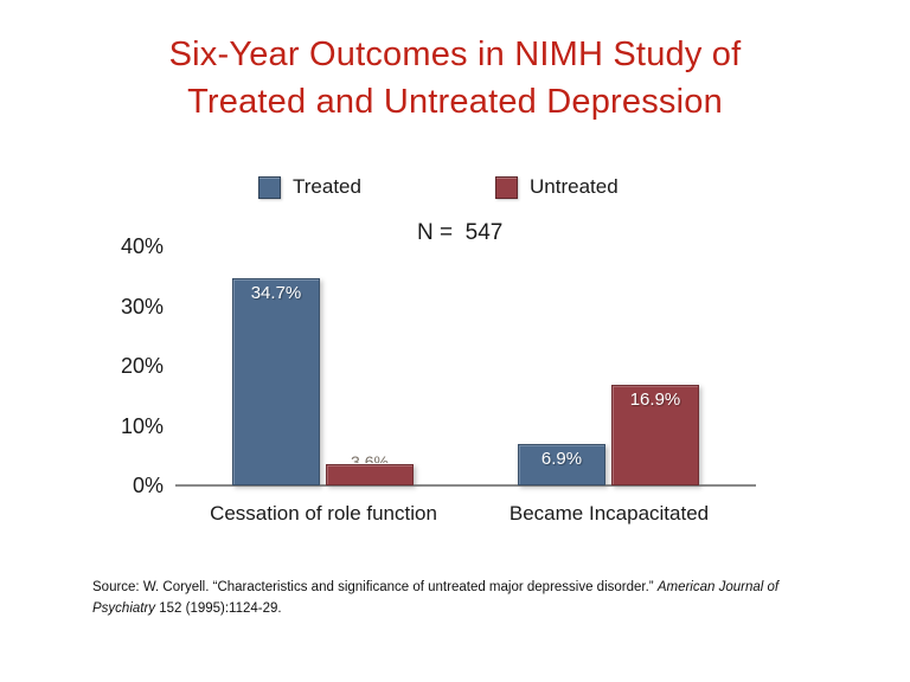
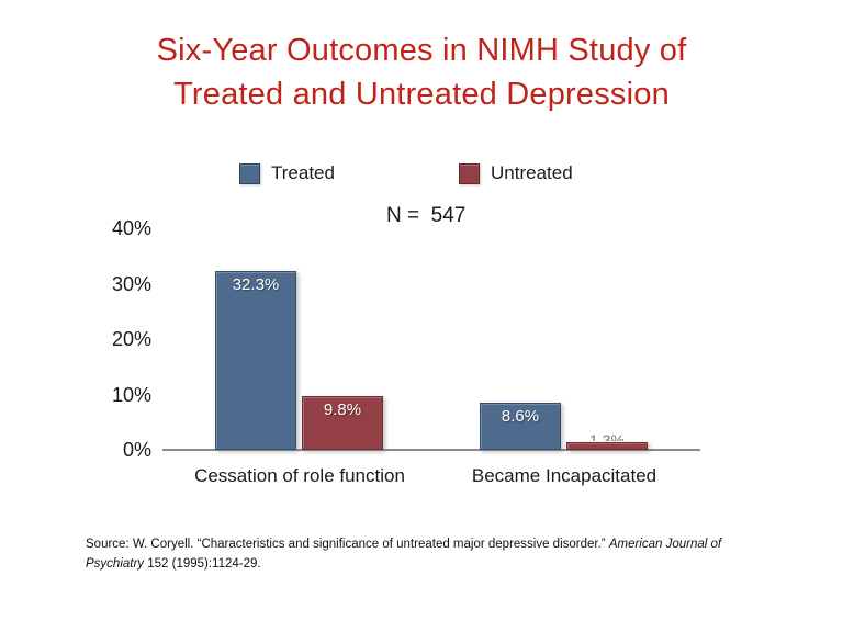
Treated/Cessation of role function: 34.7% -> 32.3%
Untreated/Cessation of role function: 3.6% -> 9.8%
Treated/Became Incapacitated: 6.9% -> 8.6%
Untreated/Became Incapacitated: 16.9% -> 1.3%
